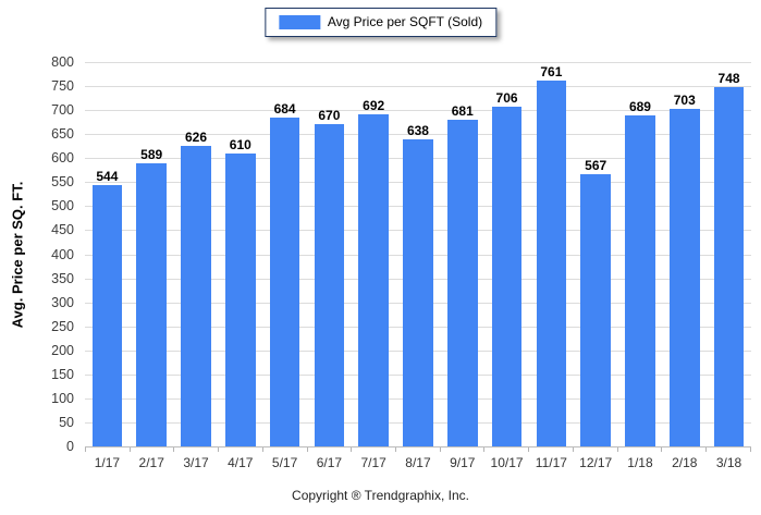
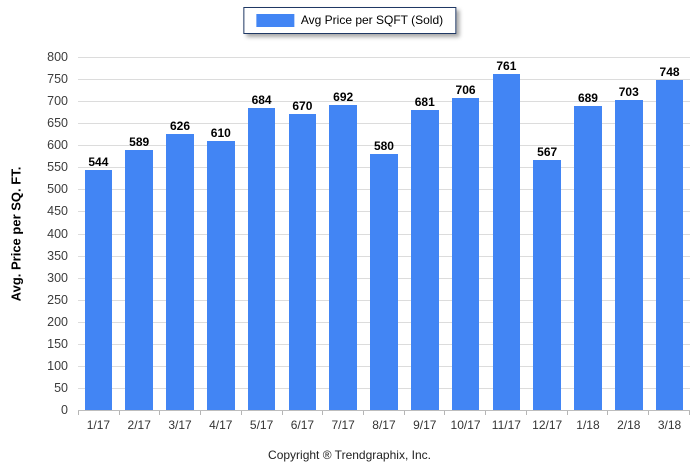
8/17: 638 -> 580
